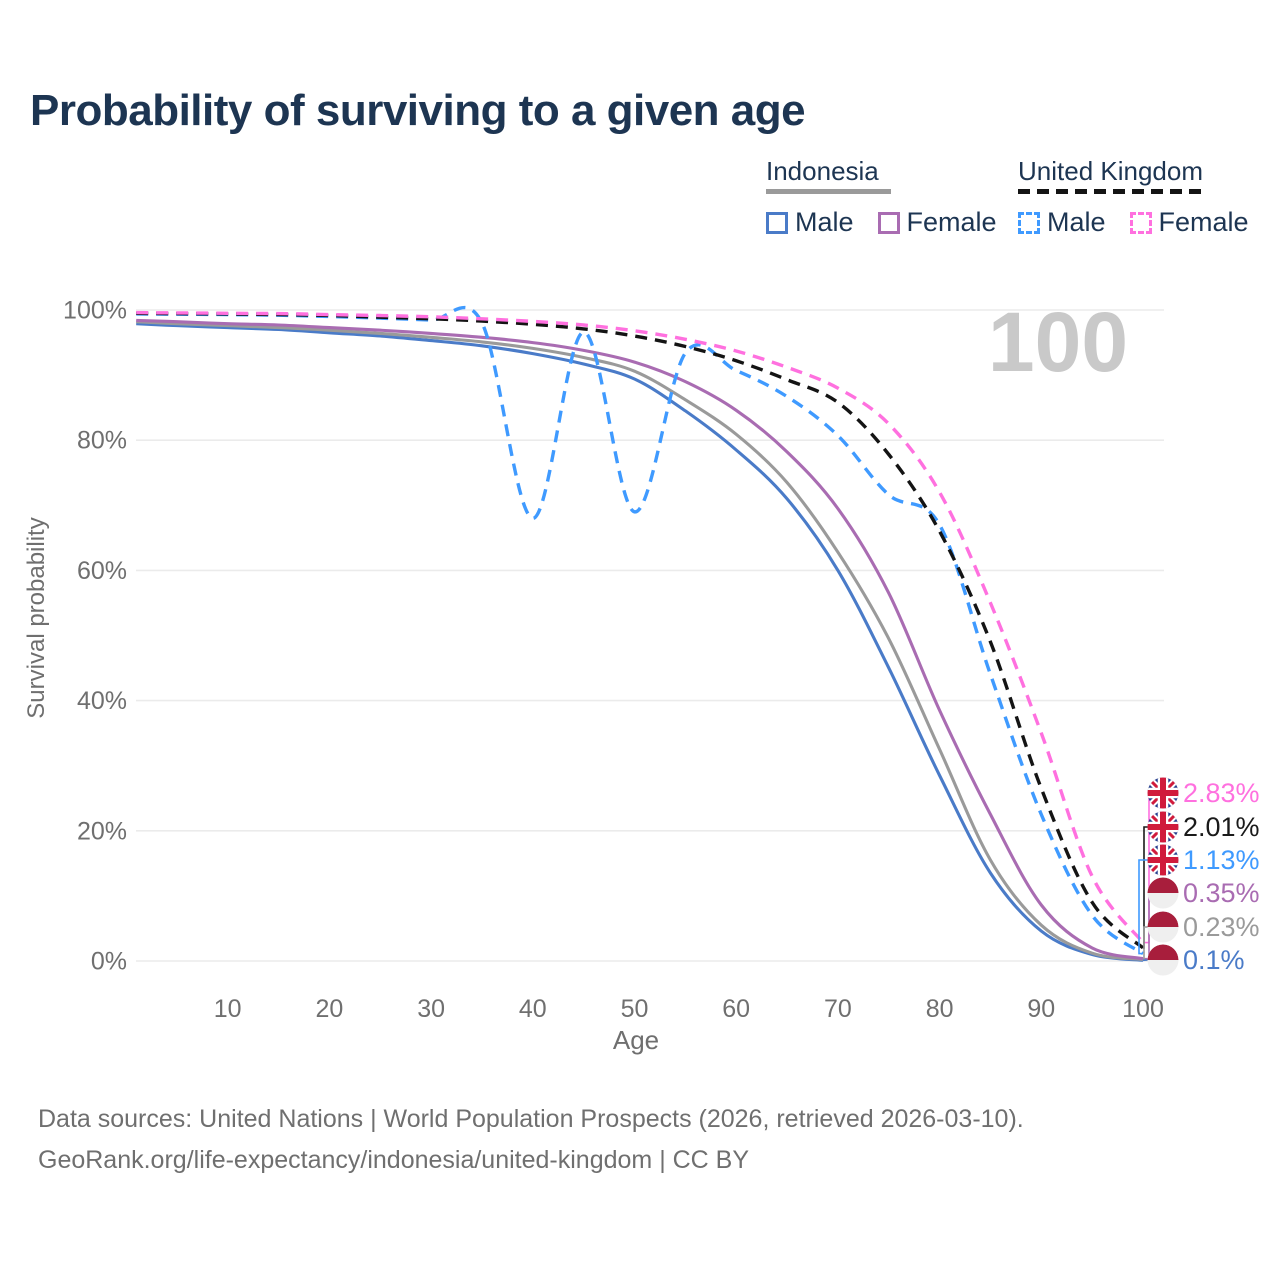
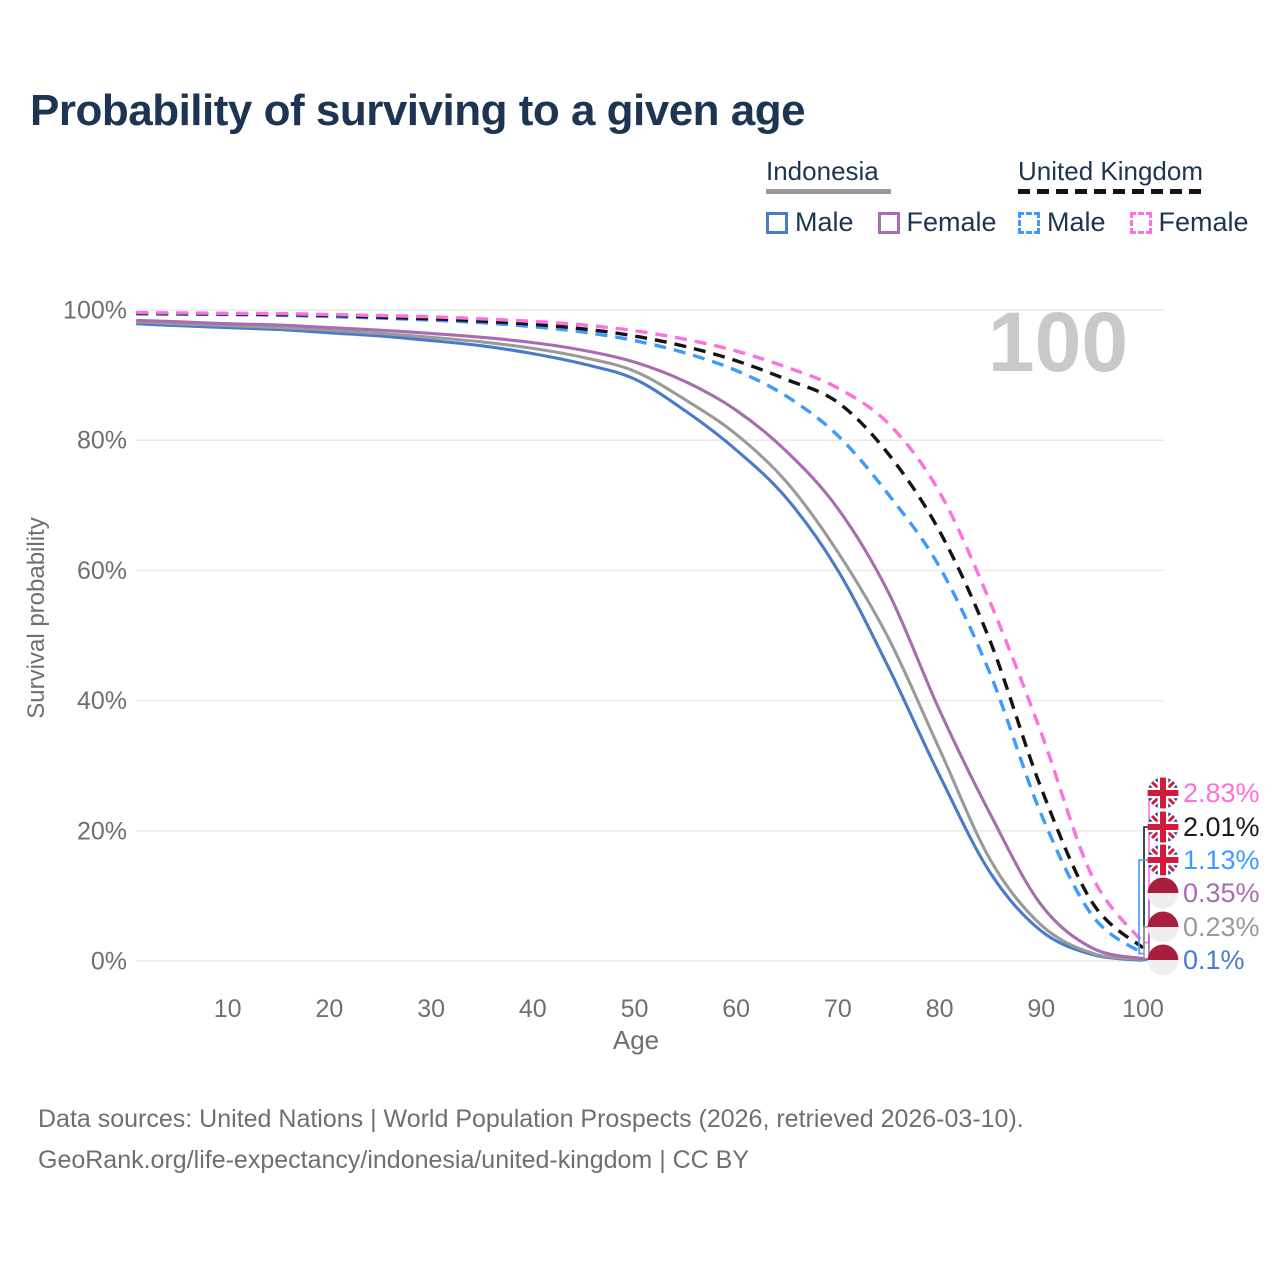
United Kingdom Male/40: 68% -> 97%
United Kingdom Male/50: 69% -> 95%
United Kingdom Male/80: 67% -> 60%
